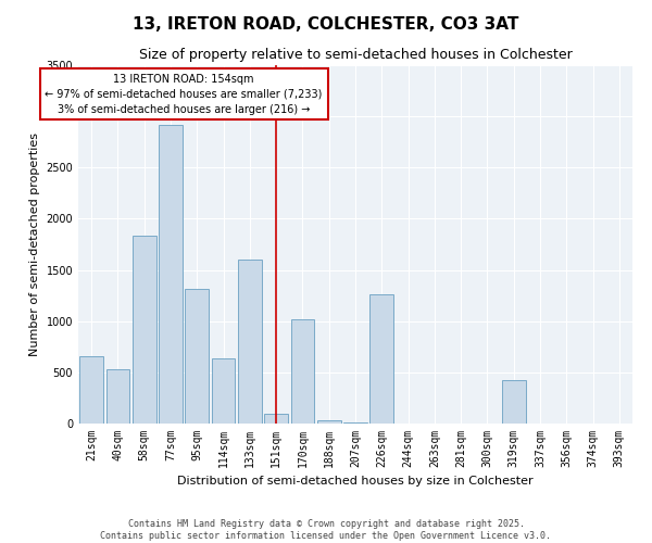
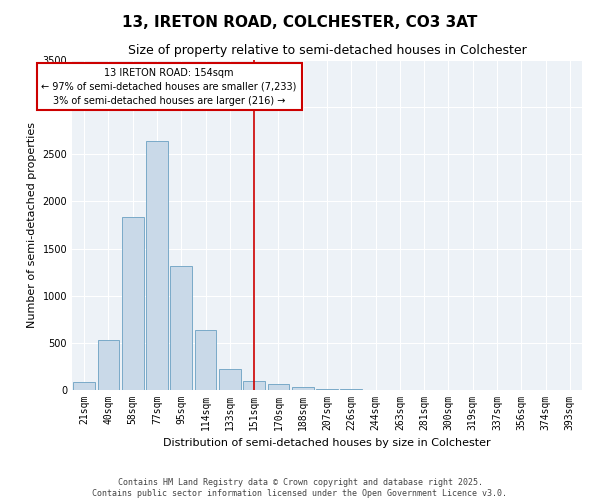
21sqm: 660 -> 80
77sqm: 2920 -> 2640
133sqm: 1600 -> 220
170sqm: 1020 -> 60
226sqm: 1260 -> 10
319sqm: 420 -> 0
